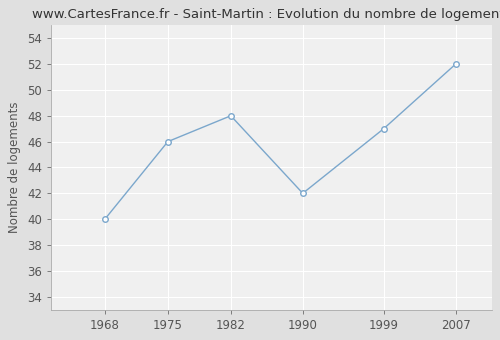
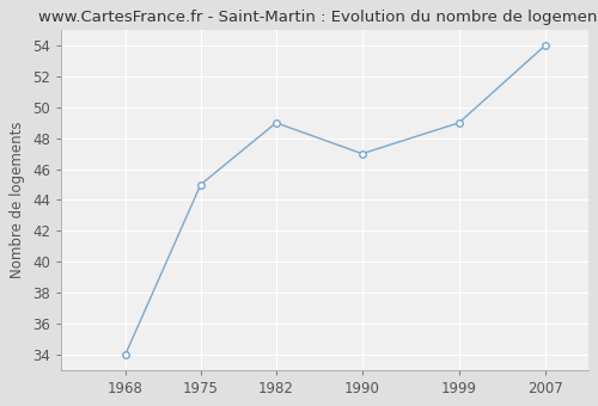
1968: 40 -> 34
1975: 46 -> 45
1982: 48 -> 49
1990: 42 -> 47
1999: 47 -> 49
2007: 52 -> 54
